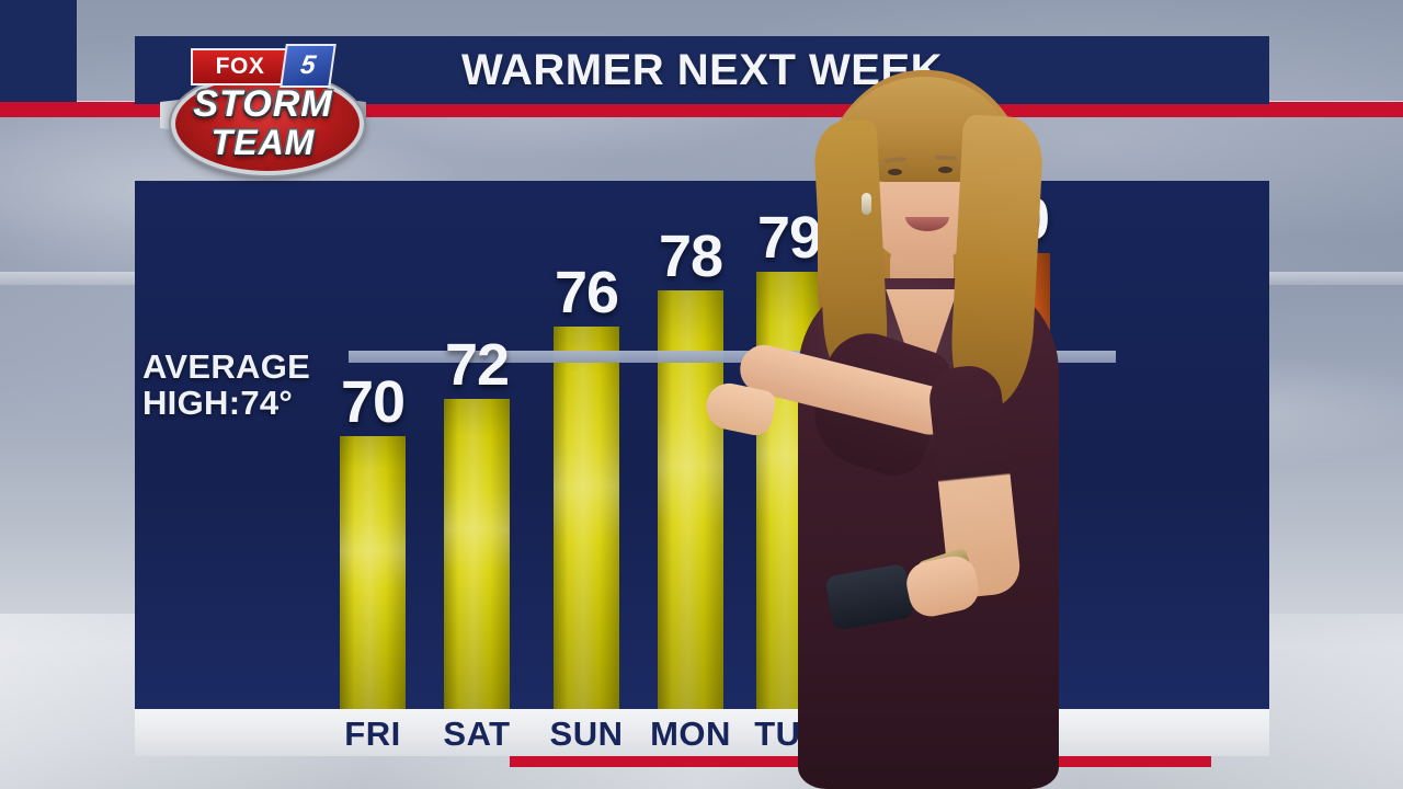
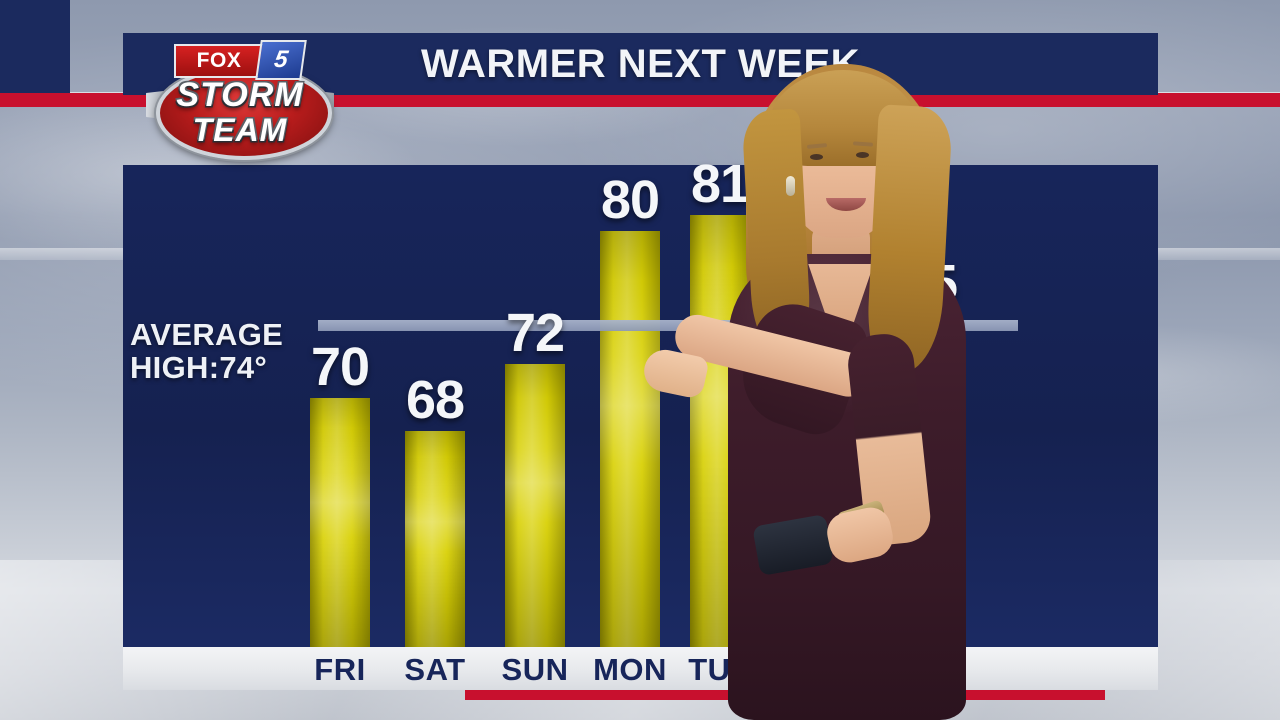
SAT: 72 -> 68
SUN: 76 -> 72
MON: 78 -> 80
TUE: 79 -> 81
THU: 80 -> 75
